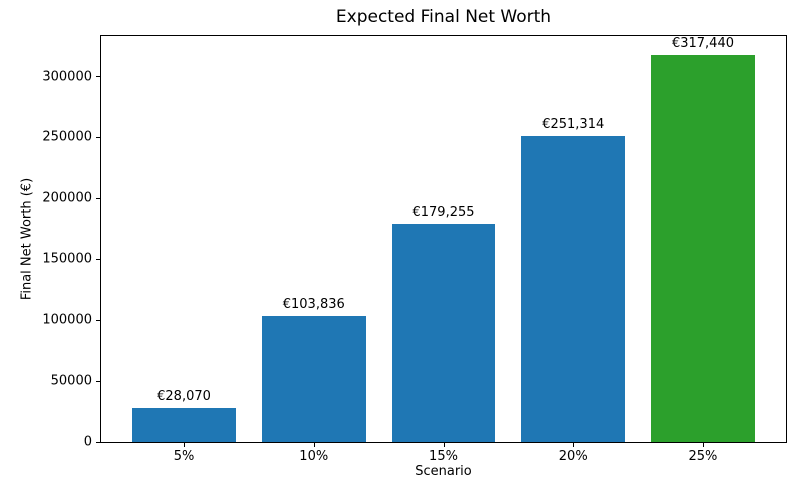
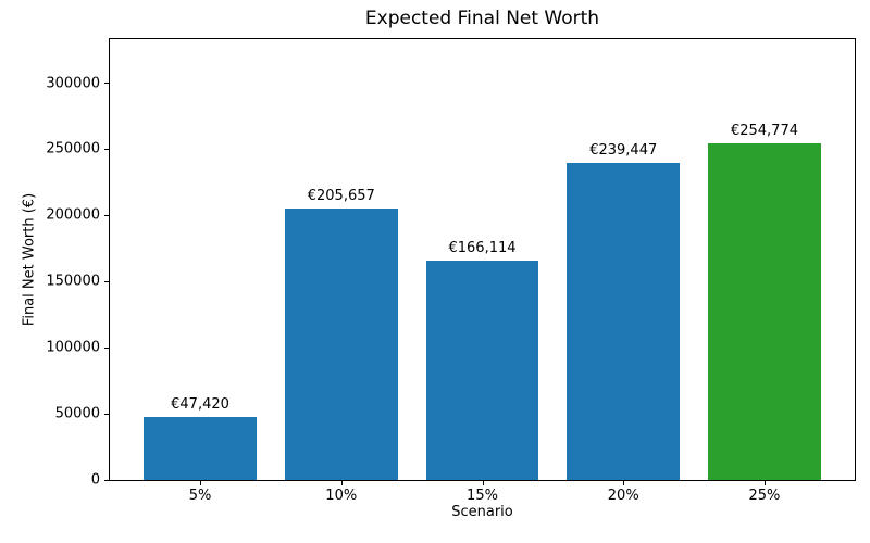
5%: €28,070 -> €47,420
10%: €103,836 -> €205,657
15%: €179,255 -> €166,114
20%: €251,314 -> €239,447
25%: €317,440 -> €254,774
